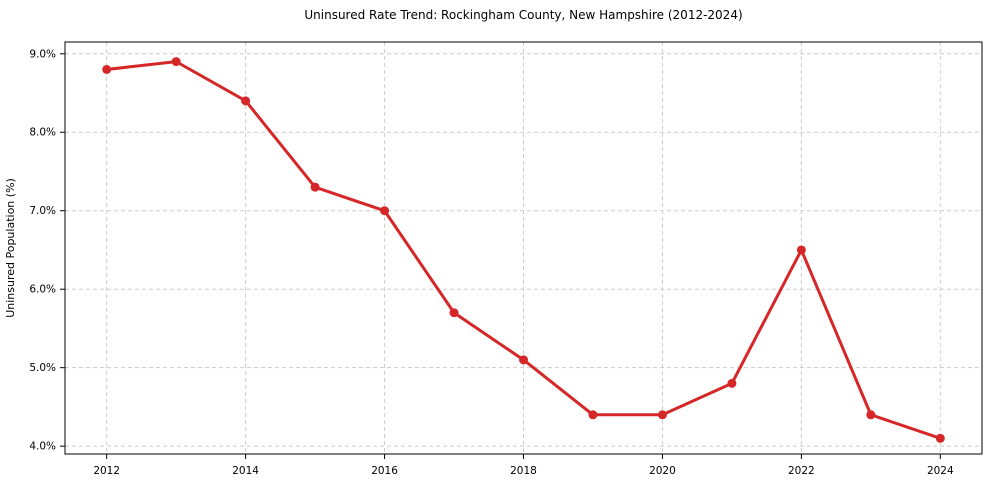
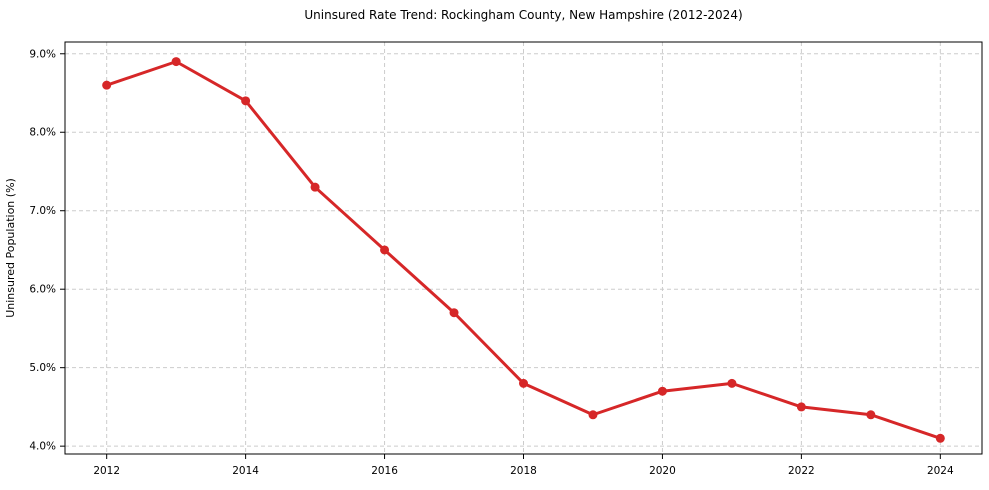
2012: 8.8% -> 8.6%
2016: 7.0% -> 6.5%
2018: 5.1% -> 4.8%
2020: 4.4% -> 4.7%
2022: 6.5% -> 4.5%
